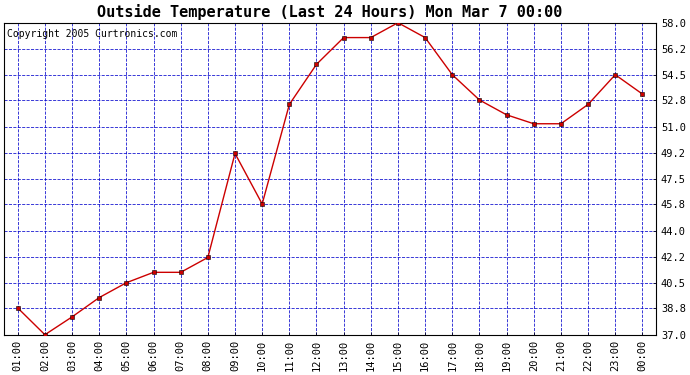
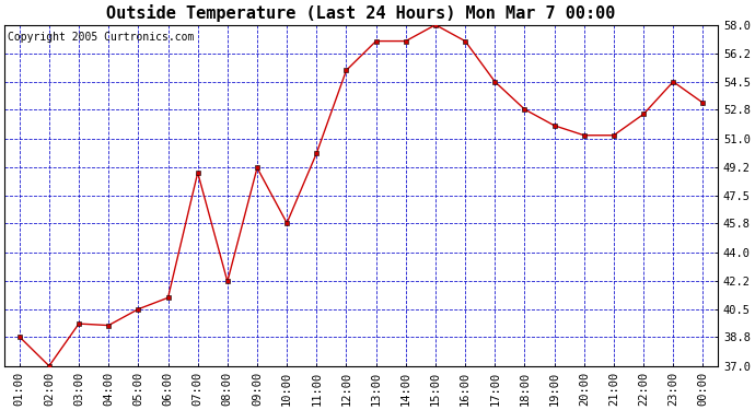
03:00: 38.2 -> 39.6
07:00: 41.2 -> 48.9
11:00: 52.5 -> 50.1
